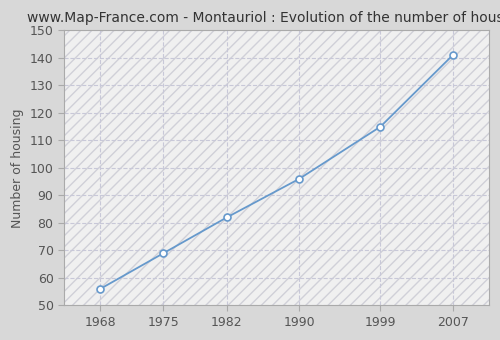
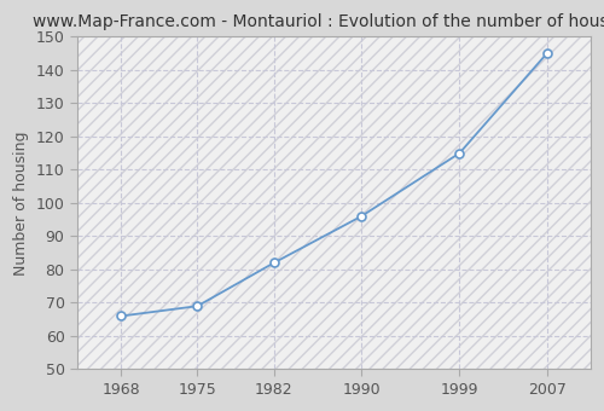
1968: 56 -> 66
2007: 141 -> 145
